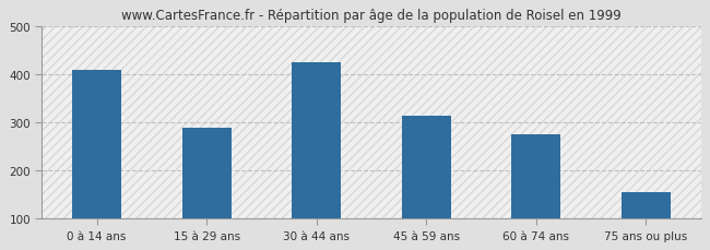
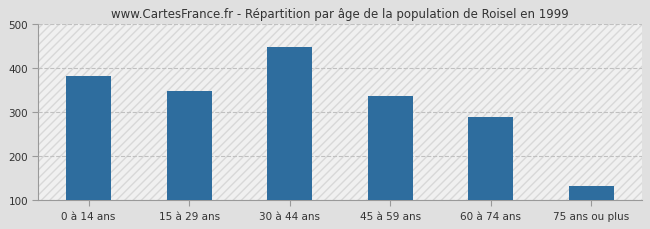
0 à 14 ans: 410 -> 383
15 à 29 ans: 290 -> 348
30 à 44 ans: 425 -> 449
45 à 59 ans: 315 -> 336
60 à 74 ans: 275 -> 290
75 ans ou plus: 155 -> 133
